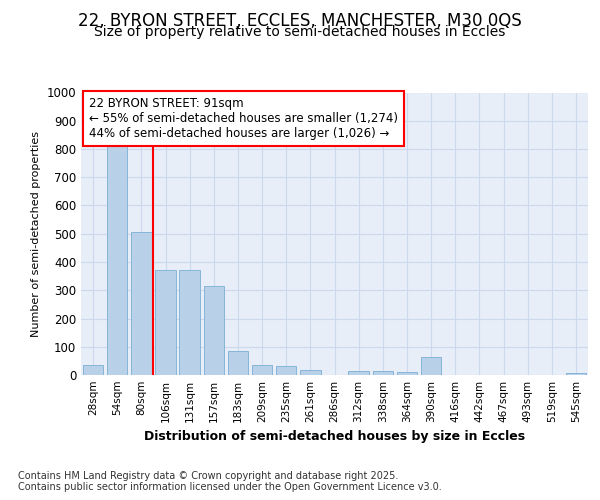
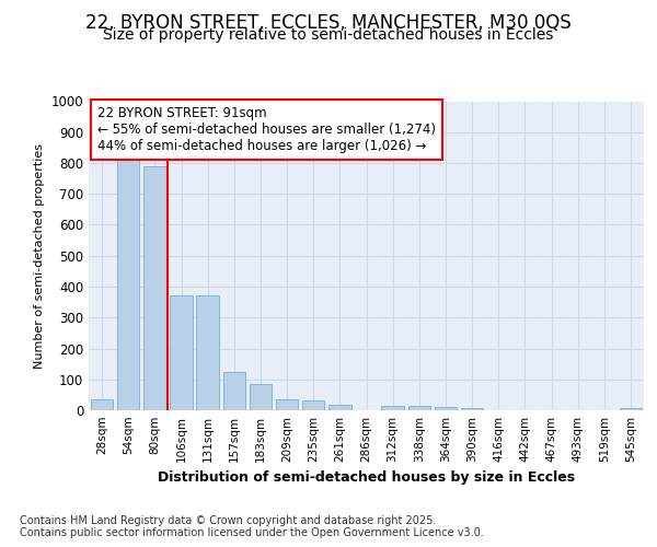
80sqm: 505 -> 790
157sqm: 315 -> 125
390sqm: 65 -> 7
